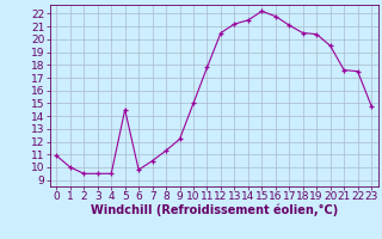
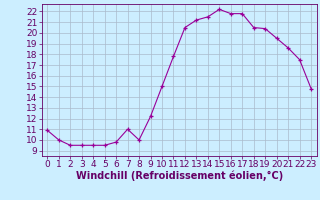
5: 14.5 -> 9.5
7: 10.5 -> 11.0
8: 11.3 -> 10.0
17: 21.1 -> 21.8
21: 17.6 -> 18.6
